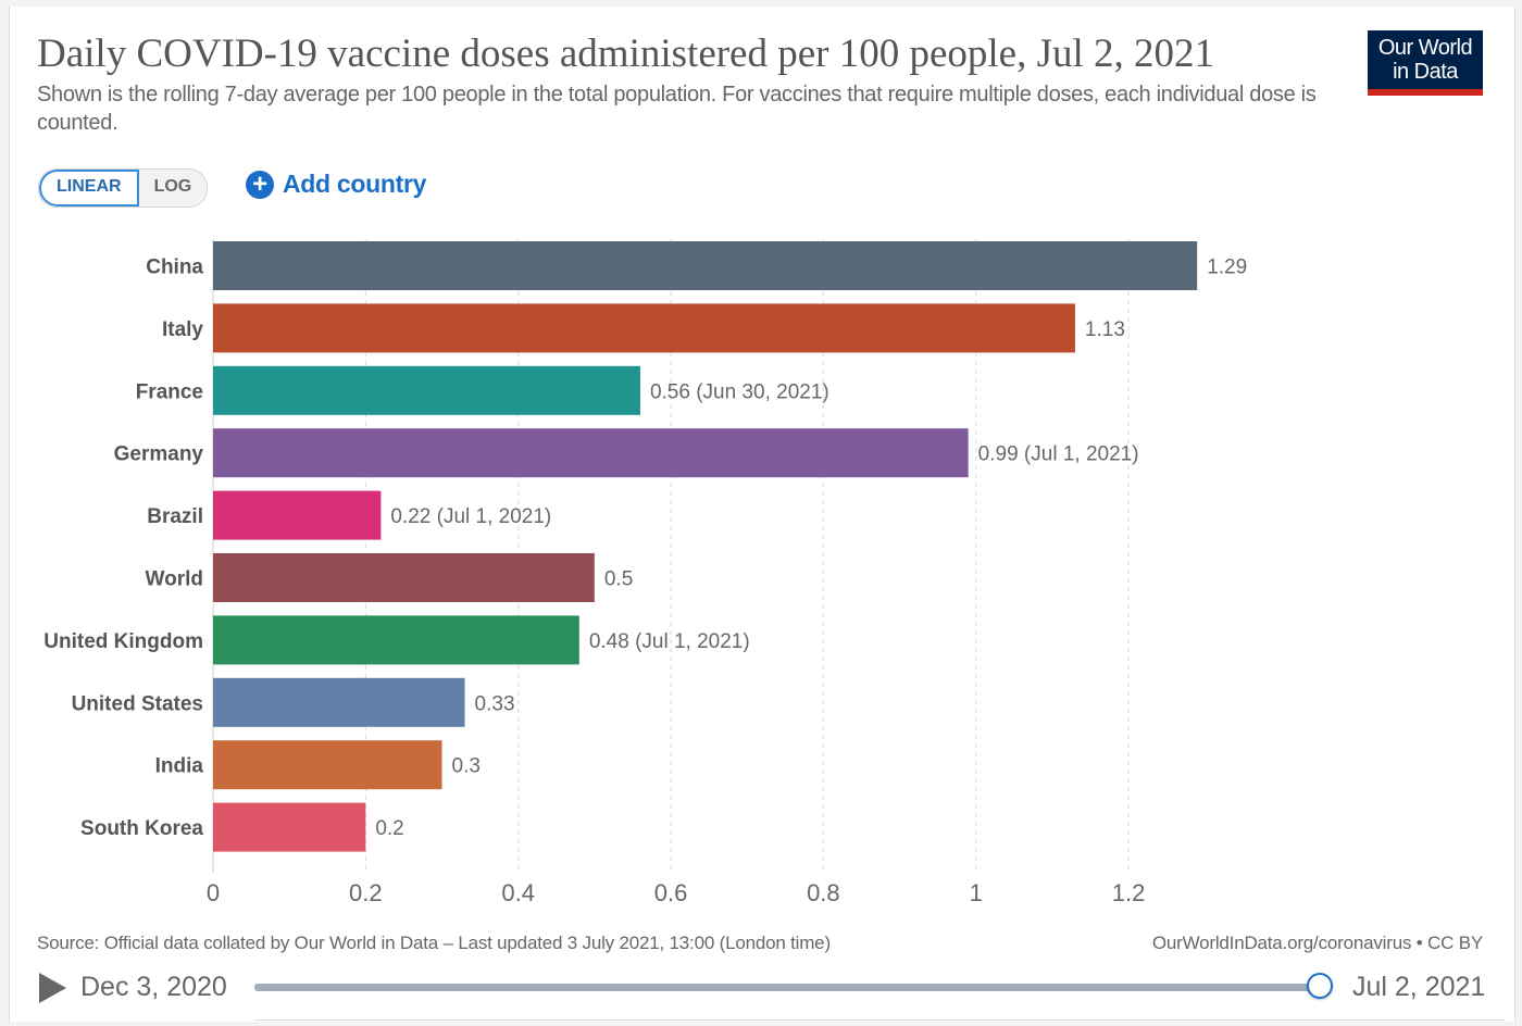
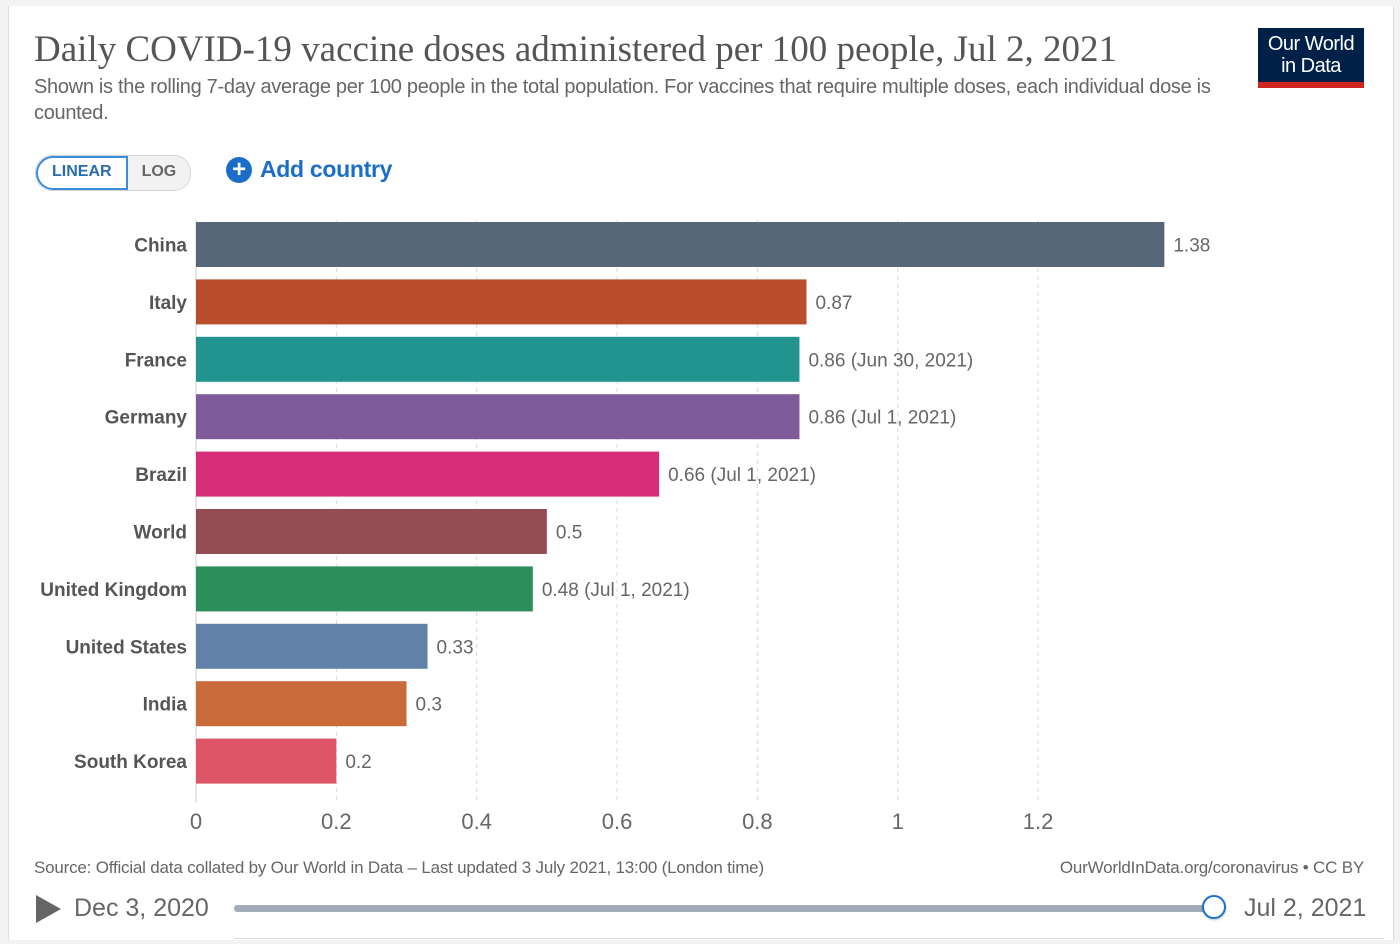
China: 1.29 -> 1.38
Italy: 1.13 -> 0.87
France: 0.56 -> 0.86
Germany: 0.99 -> 0.86
Brazil: 0.22 -> 0.66
